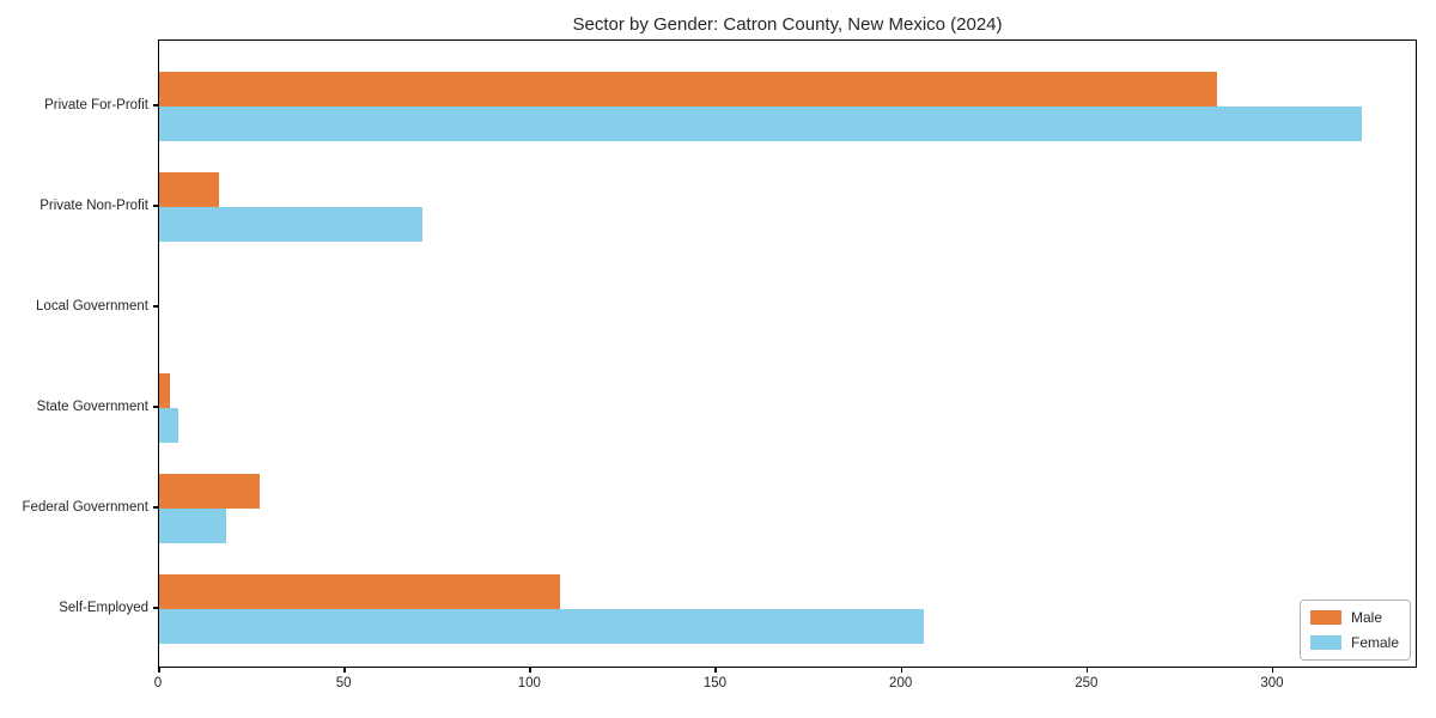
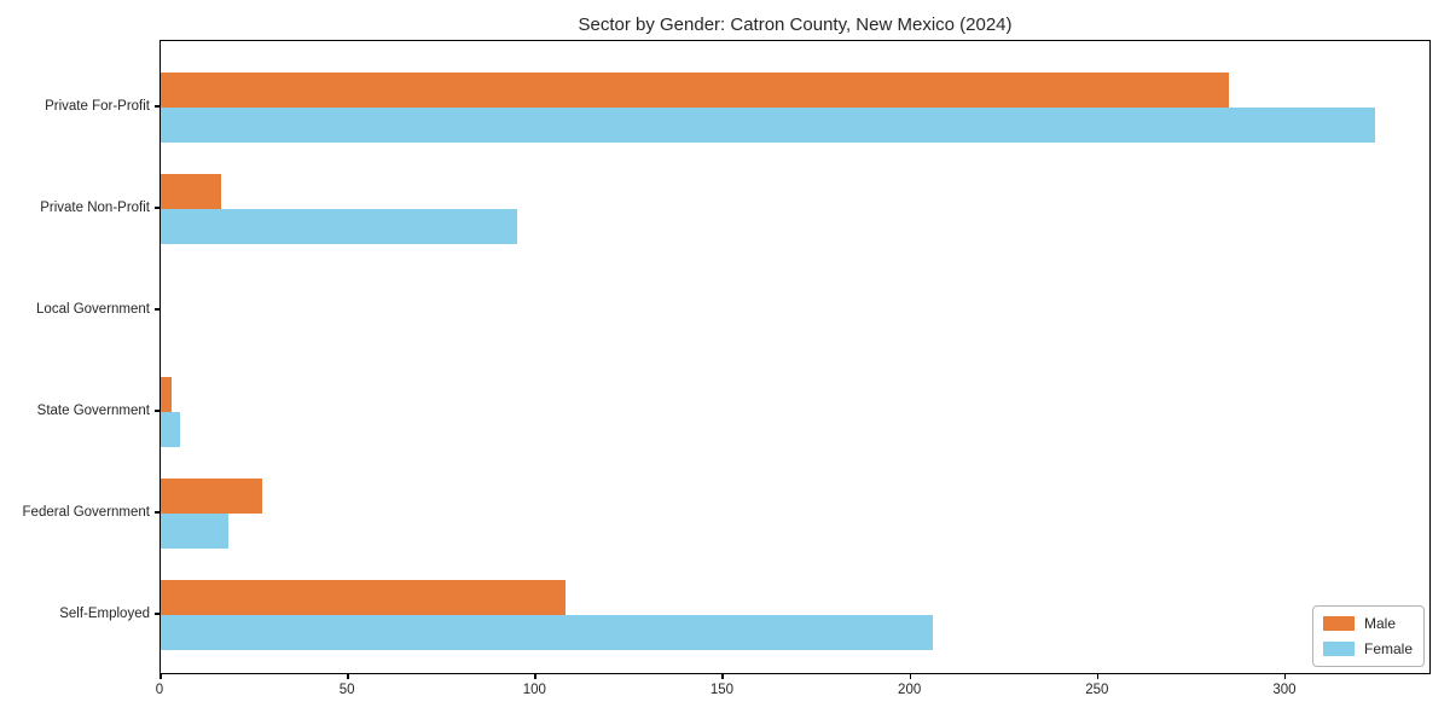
Female/Private Non-Profit: 71 -> 95
